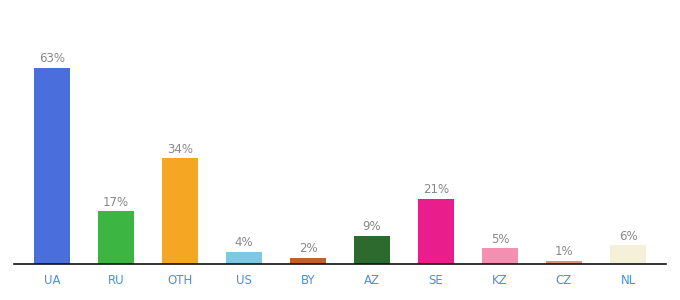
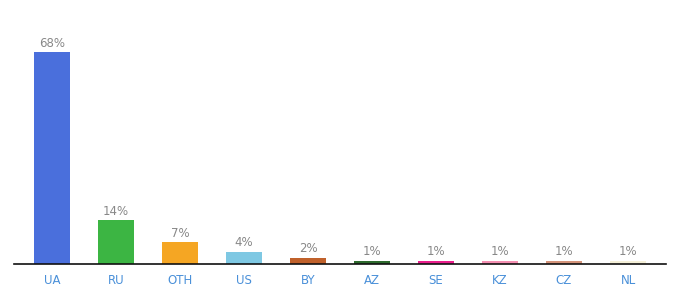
UA: 63% -> 68%
RU: 17% -> 14%
OTH: 34% -> 7%
AZ: 9% -> 1%
SE: 21% -> 1%
KZ: 5% -> 1%
NL: 6% -> 1%
